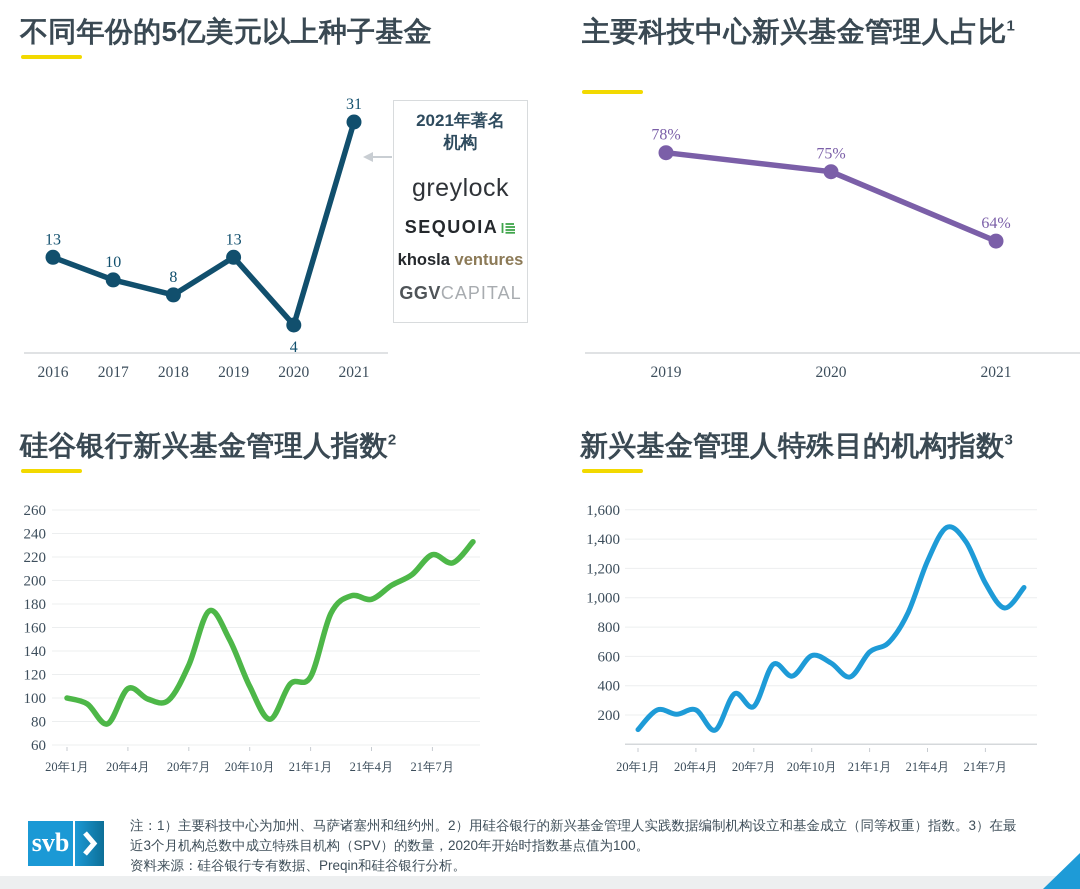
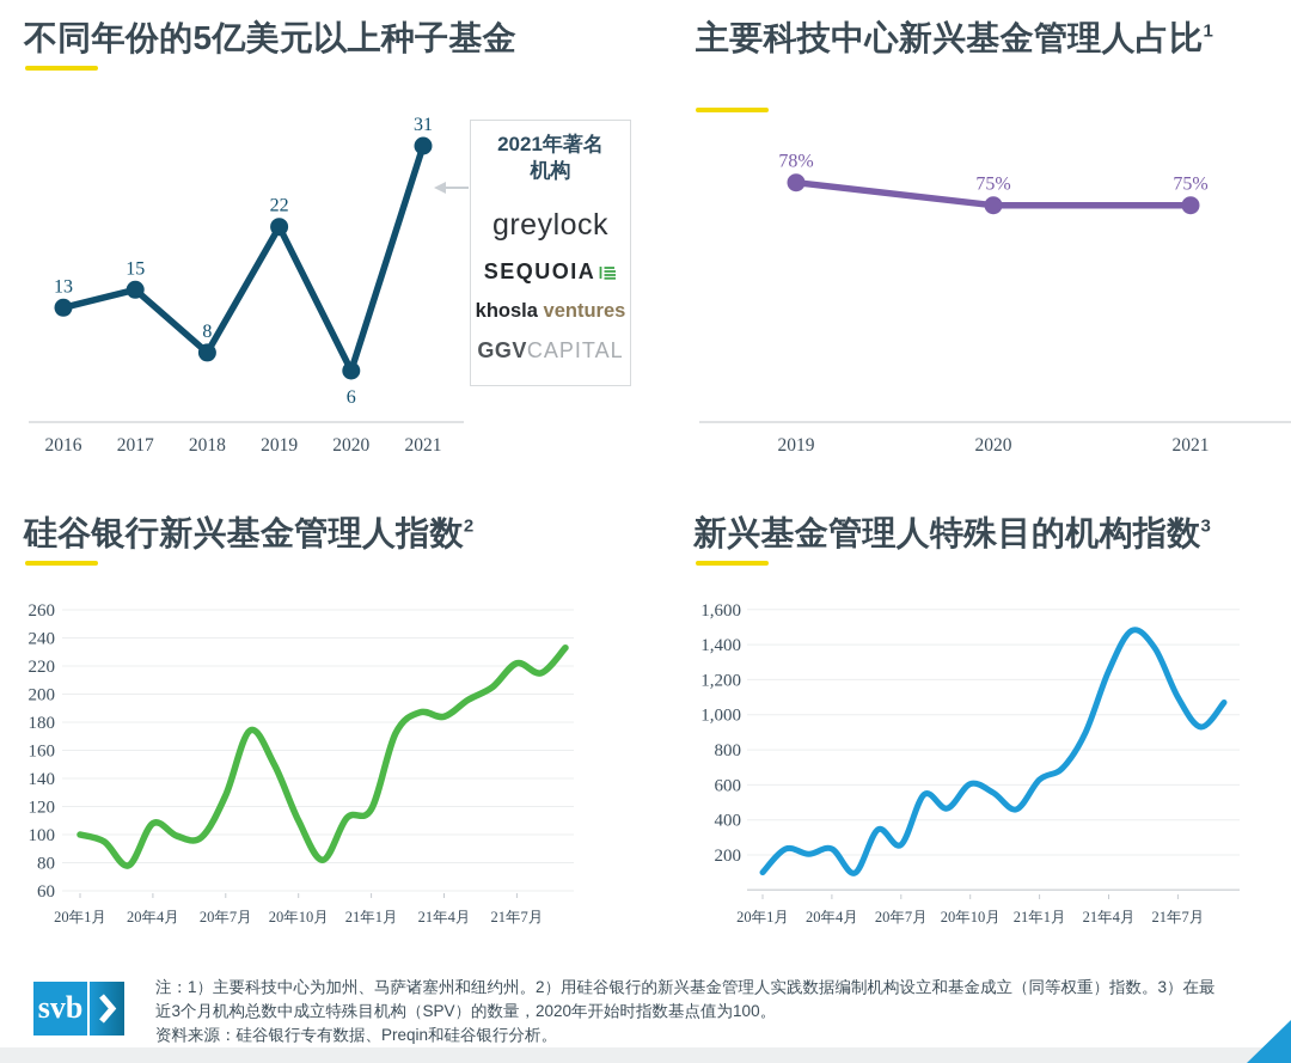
不同年份的5亿美元以上种子基金/2017: 10 -> 15
不同年份的5亿美元以上种子基金/2019: 13 -> 22
不同年份的5亿美元以上种子基金/2020: 4 -> 6
主要科技中心新兴基金管理人占比/2021: 64% -> 75%
